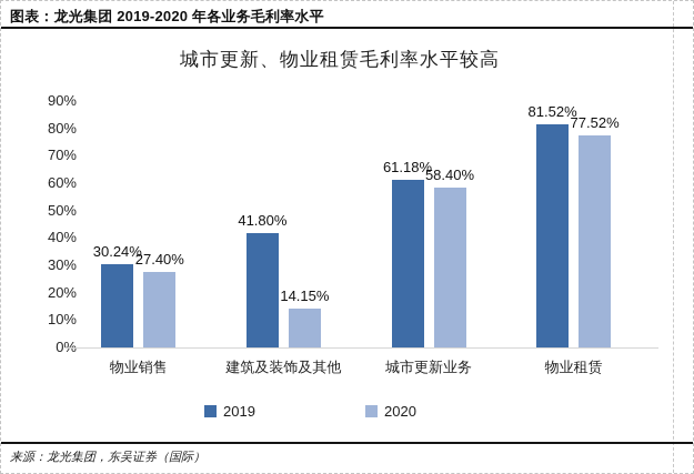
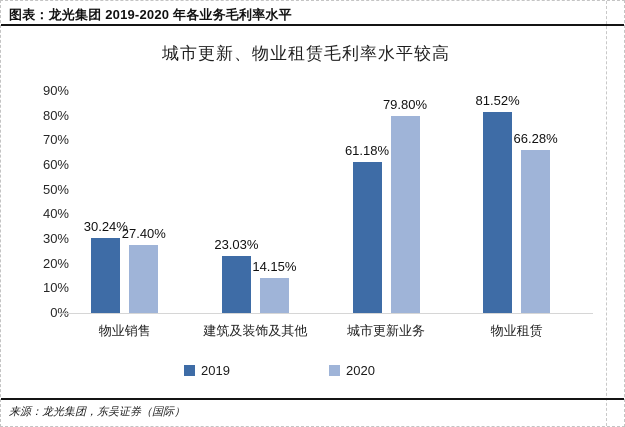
2019/建筑及装饰及其他: 41.80% -> 23.03%
2020/城市更新业务: 58.40% -> 79.80%
2020/物业租赁: 77.52% -> 66.28%
